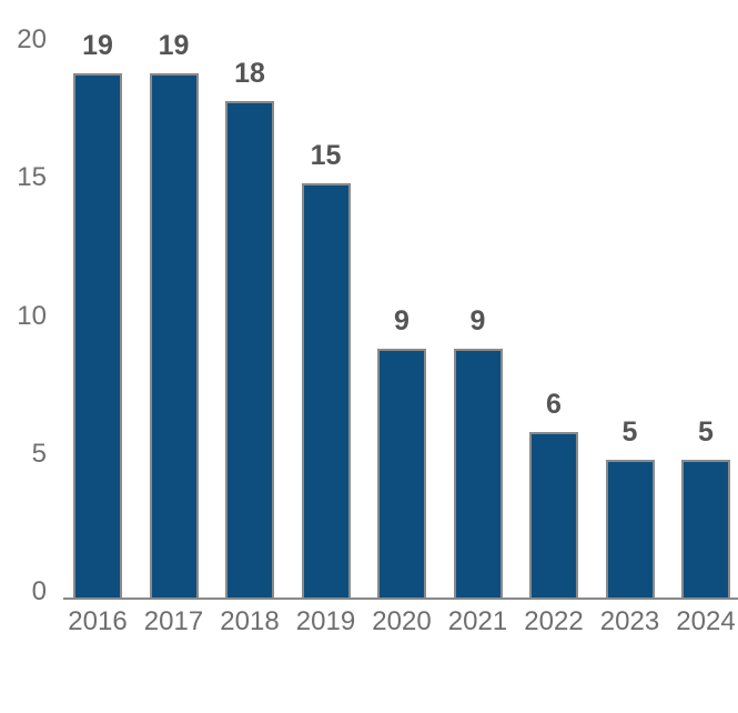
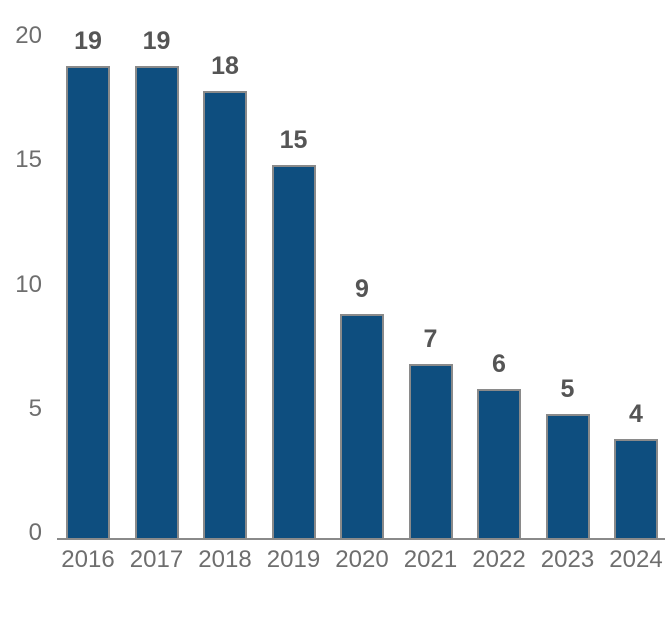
2021: 9 -> 7
2024: 5 -> 4
